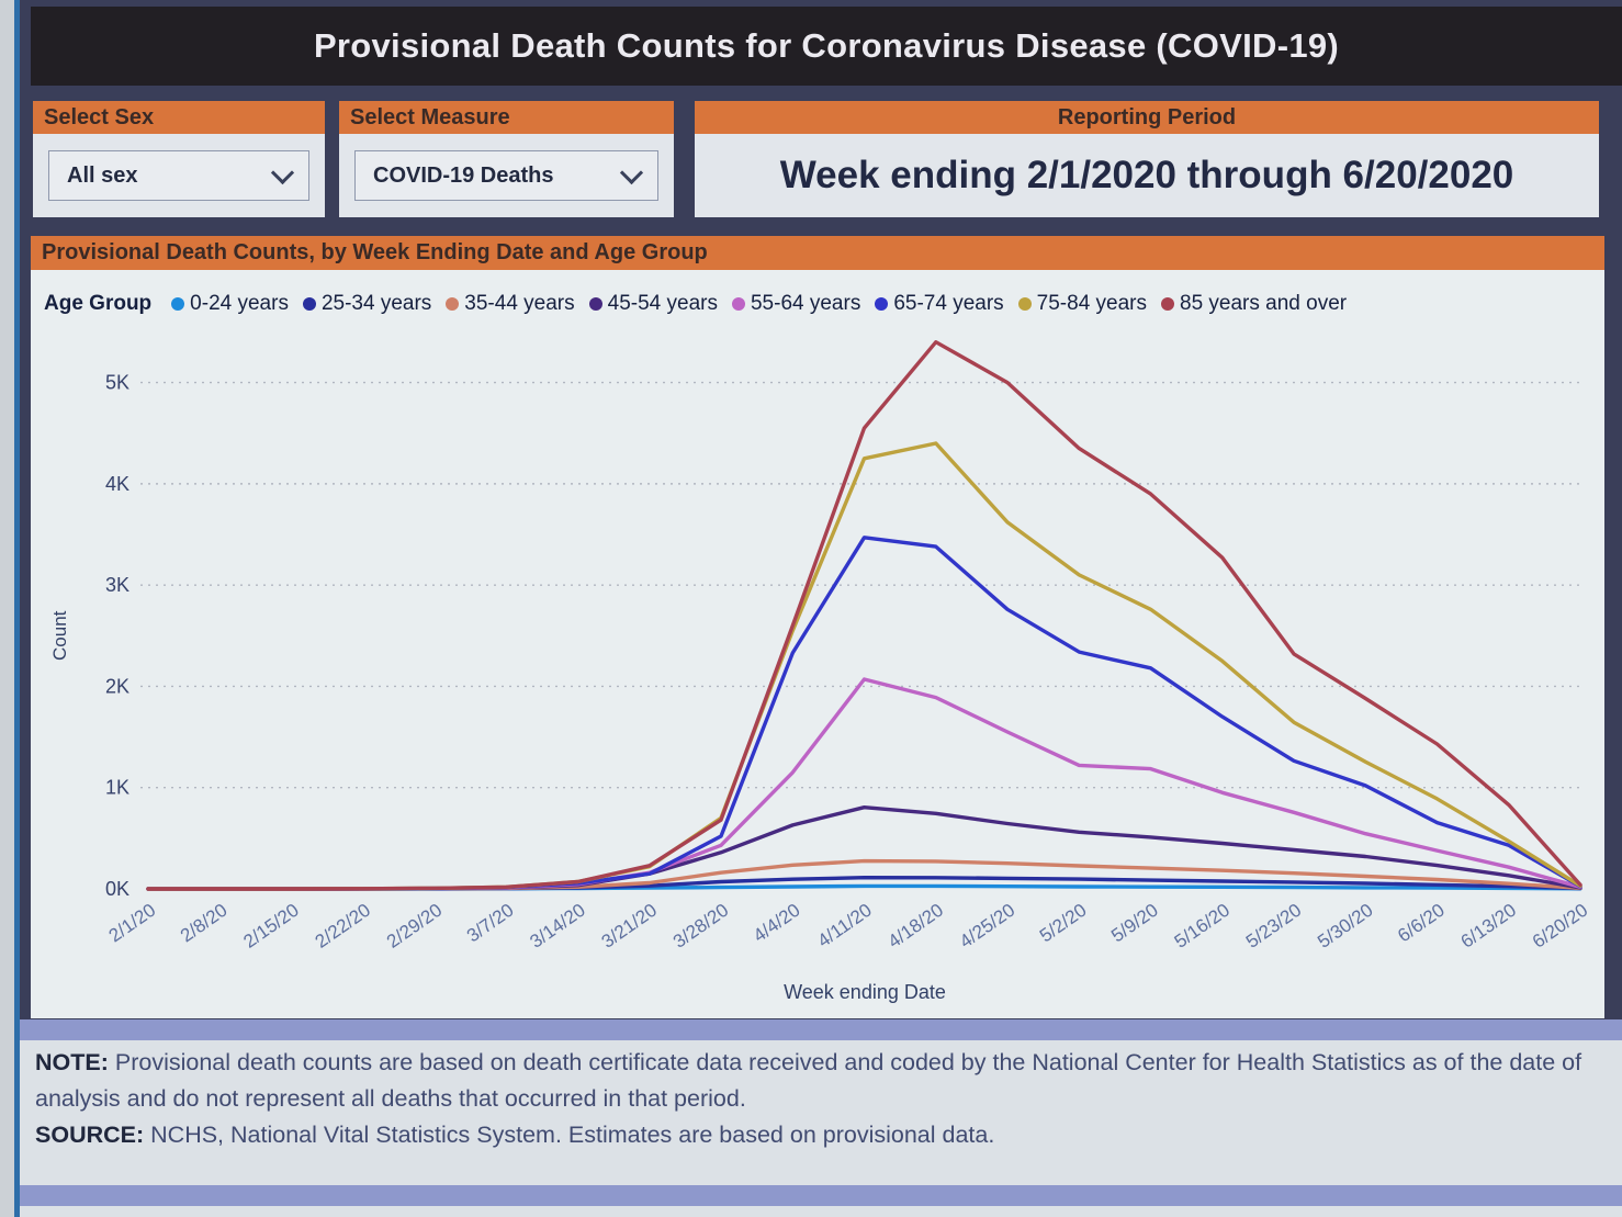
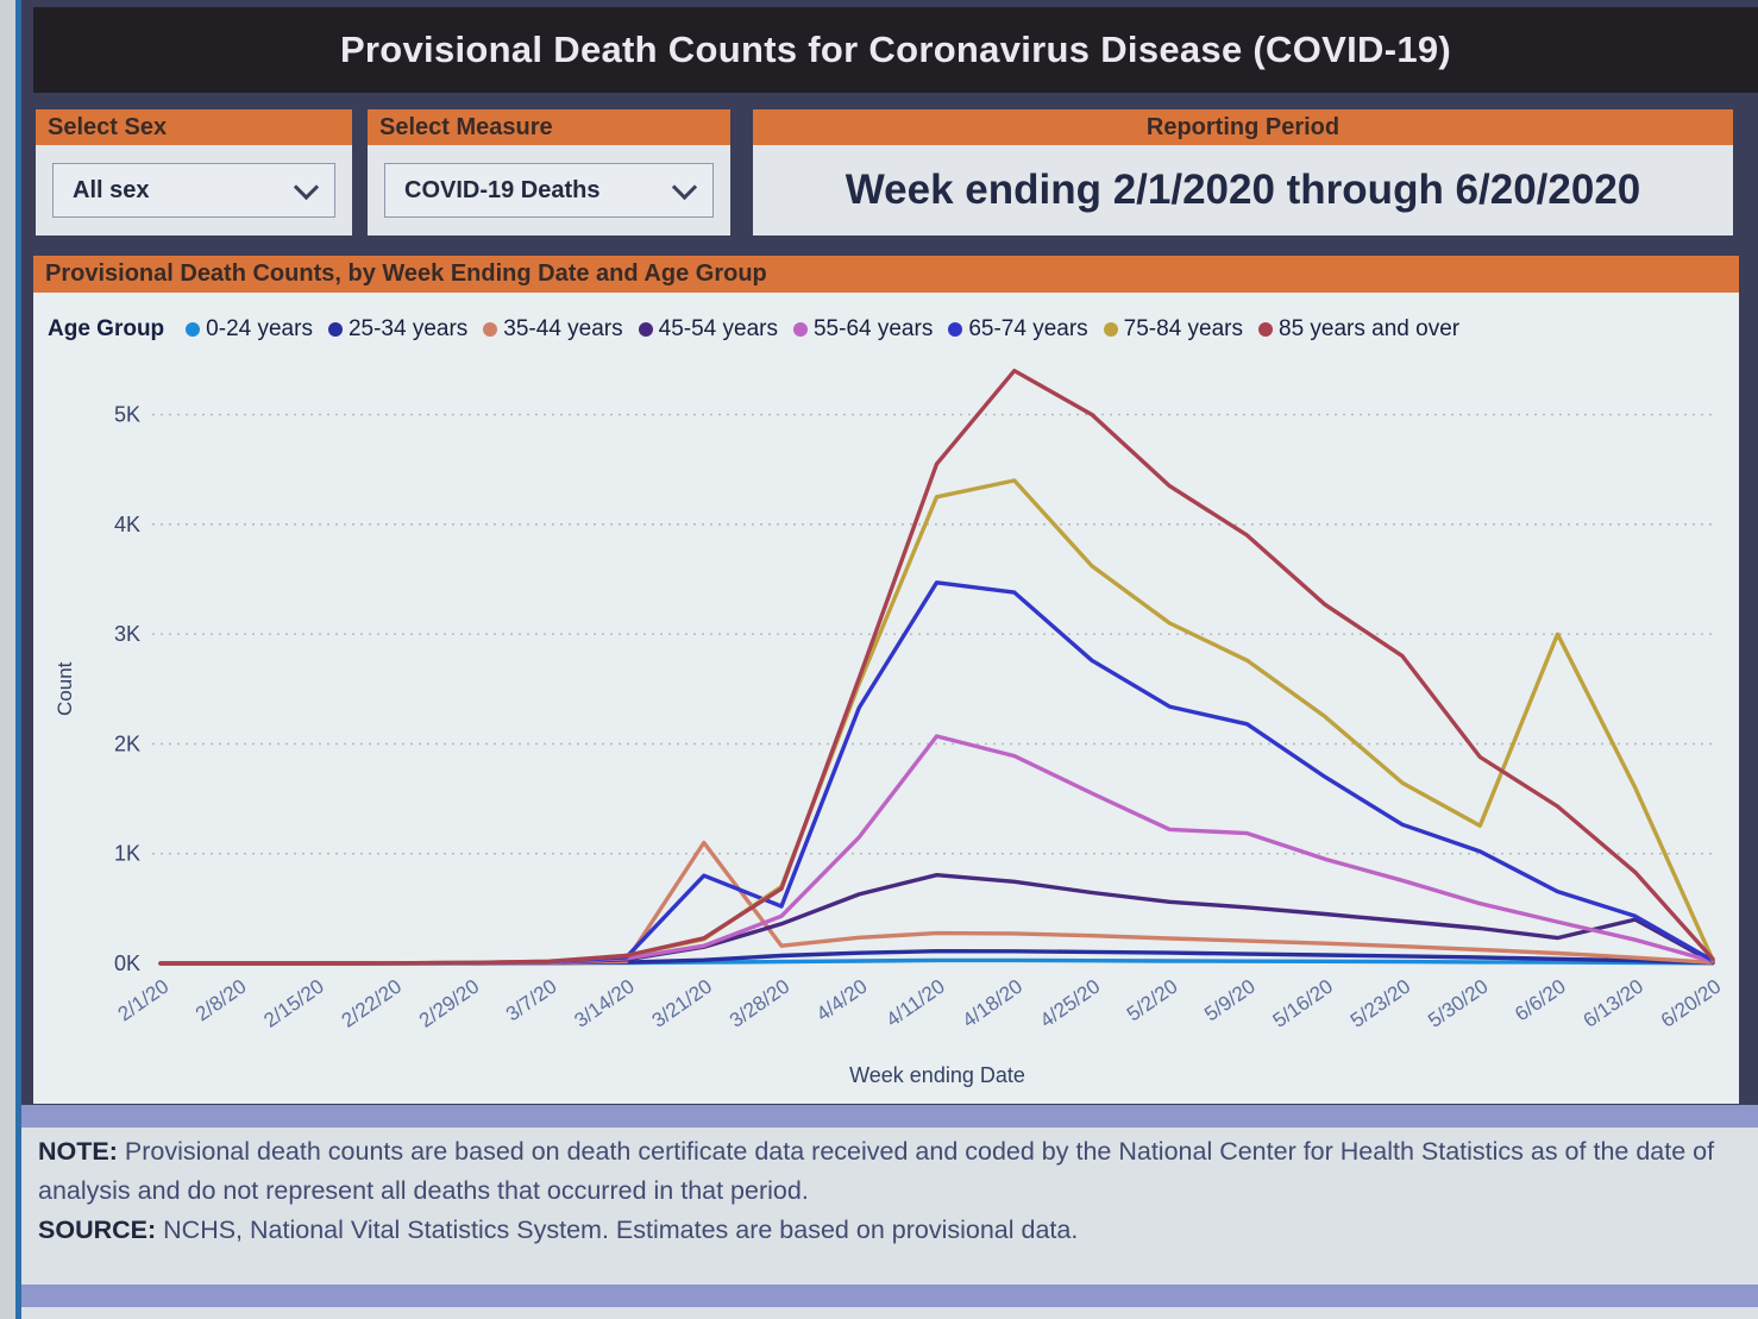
35-44 years/3/21/20: 0.1K -> 1.1K
65-74 years/3/21/20: 0.2K -> 0.8K
85 years and over/5/23/20: 2.3K -> 2.8K
75-84 years/6/6/20: 0.9K -> 3.0K
45-54 years/6/13/20: 0.1K -> 0.4K
75-84 years/6/13/20: 0.5K -> 1.6K
